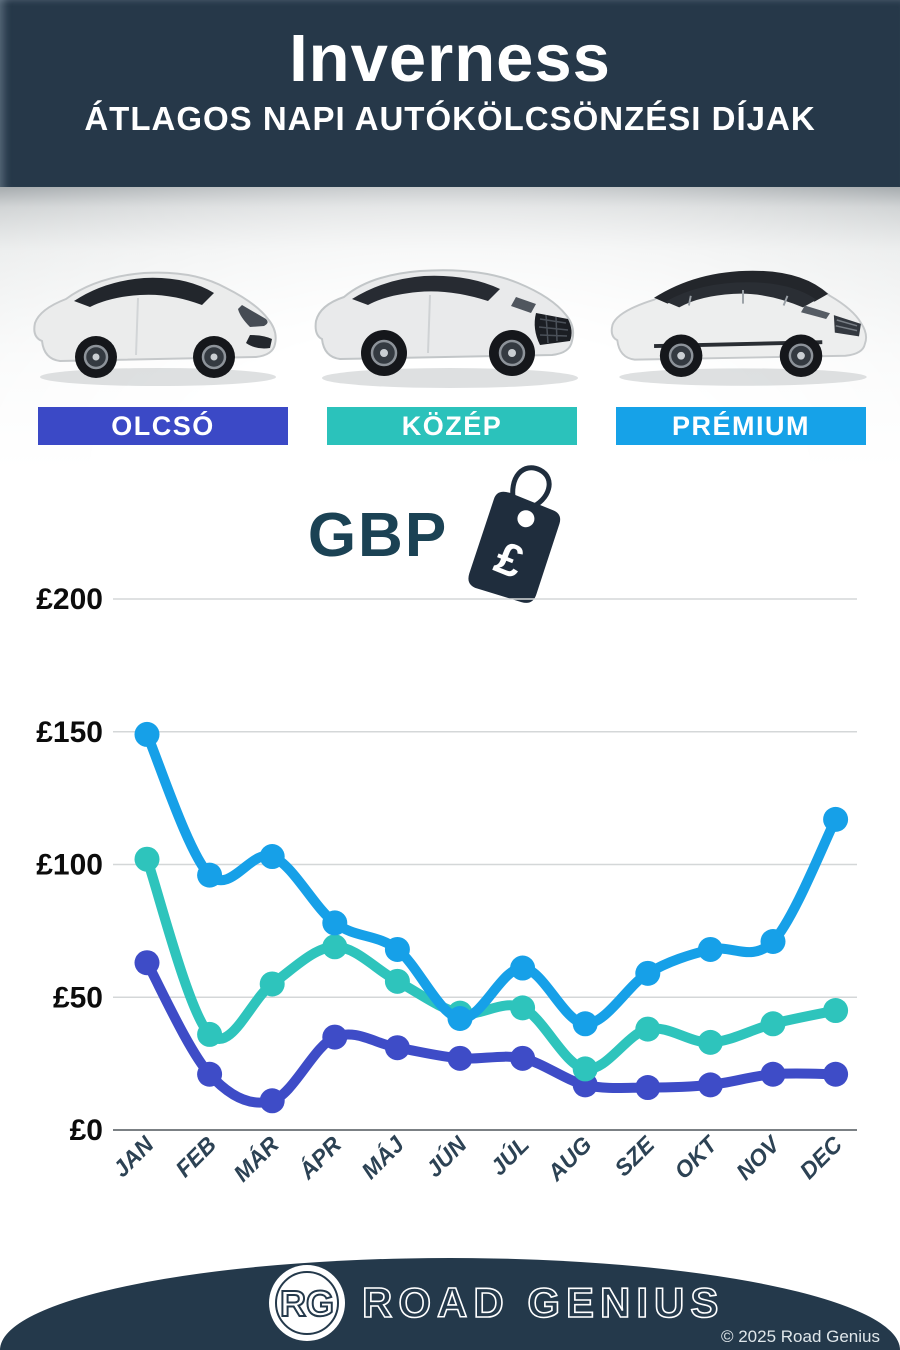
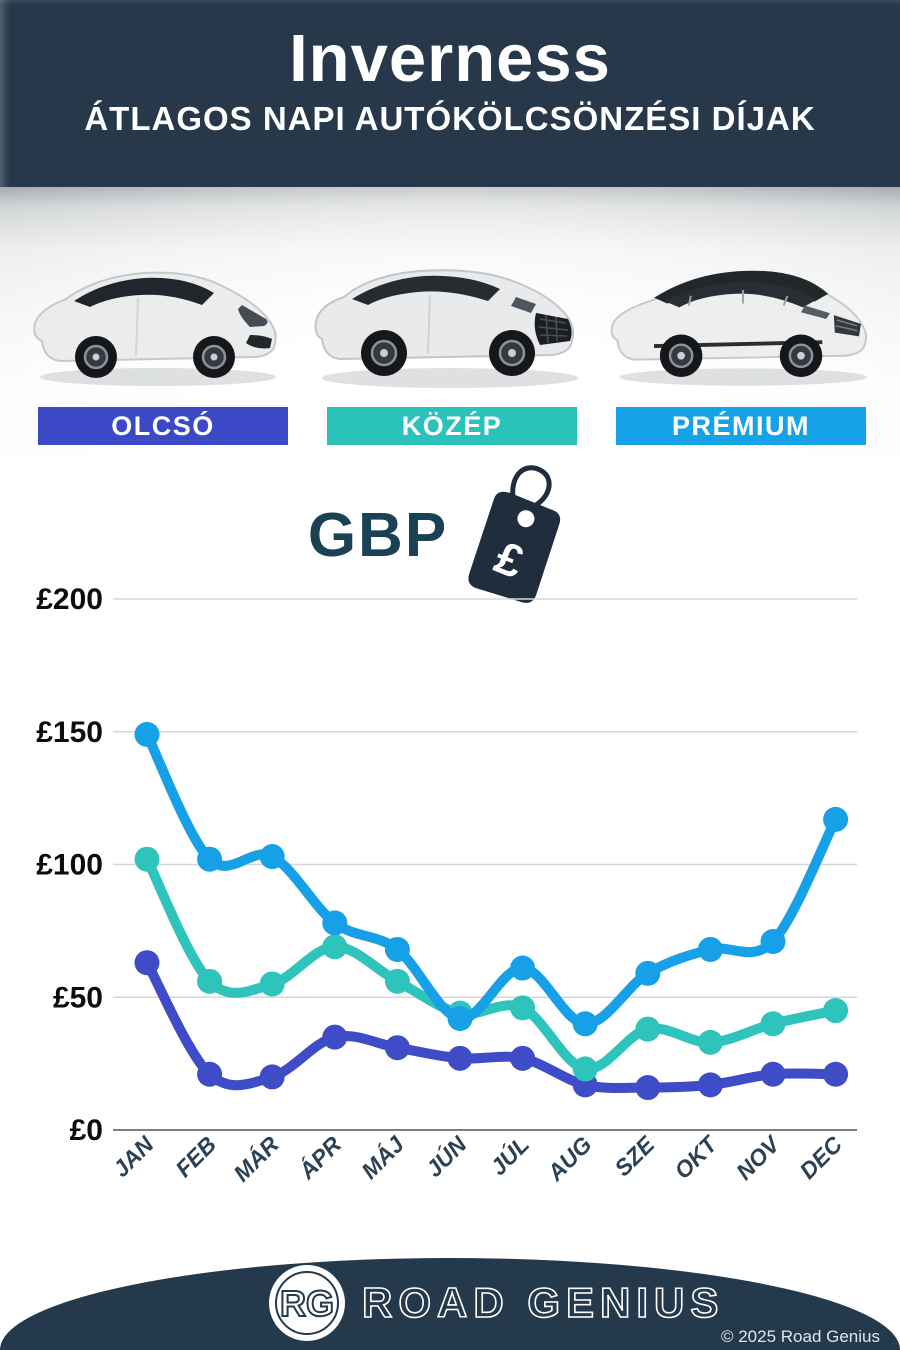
PRÉMIUM/FEB: £96 -> £102
KÖZÉP/FEB: £36 -> £56
OLCSÓ/MÁR: £11 -> £20
